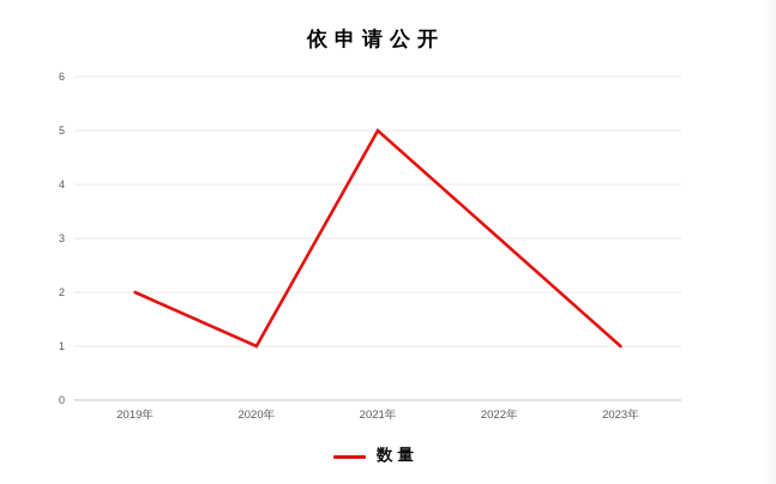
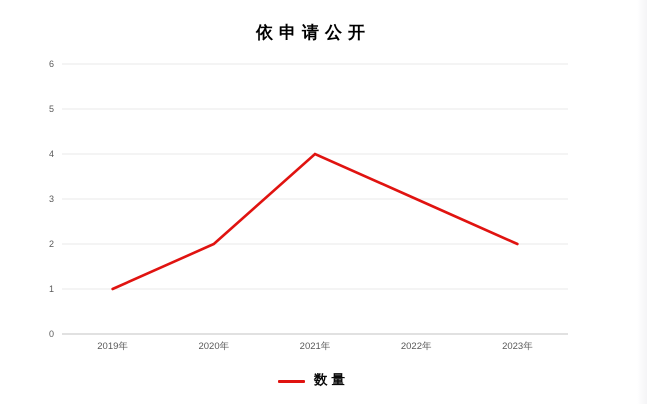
2019年: 2 -> 1
2020年: 1 -> 2
2021年: 5 -> 4
2023年: 1 -> 2
